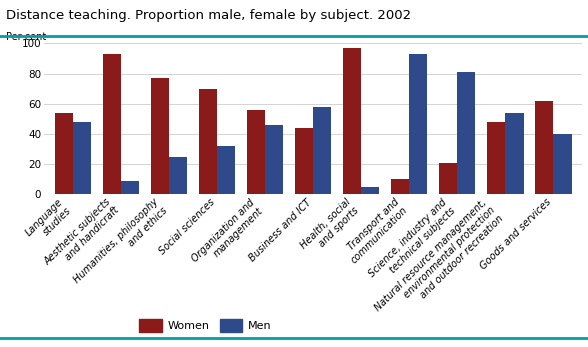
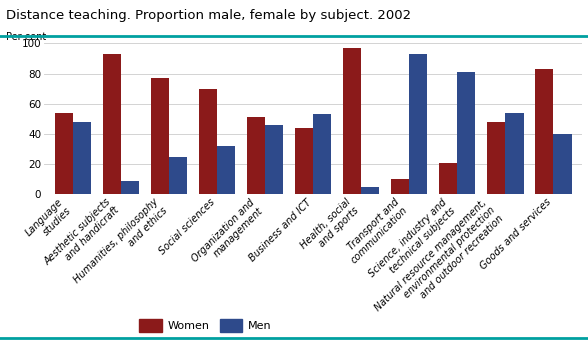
Women/Organization and management: 56 -> 51
Men/Business and ICT: 58 -> 53
Women/Goods and services: 62 -> 83
